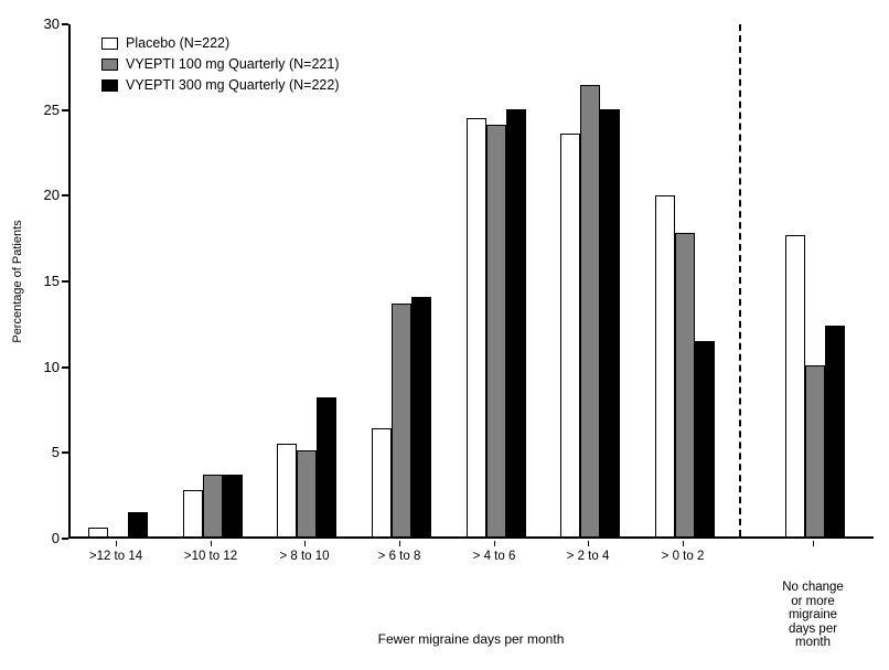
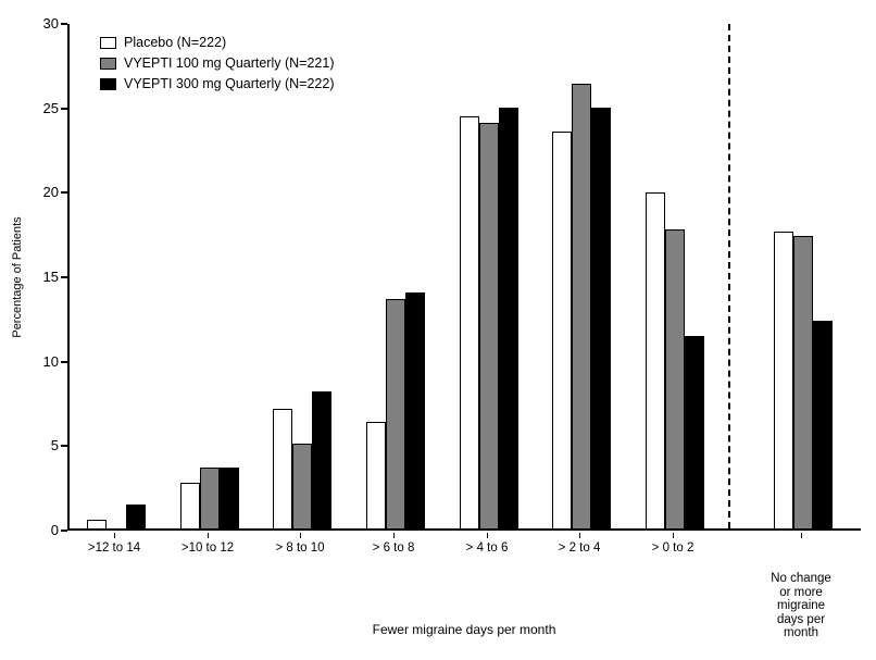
Placebo (N=222)/> 8 to 10: 5.4 -> 7.1
VYEPTI 100 mg Quarterly (N=221)/No change or more migraine days per month: 10.0 -> 17.3
